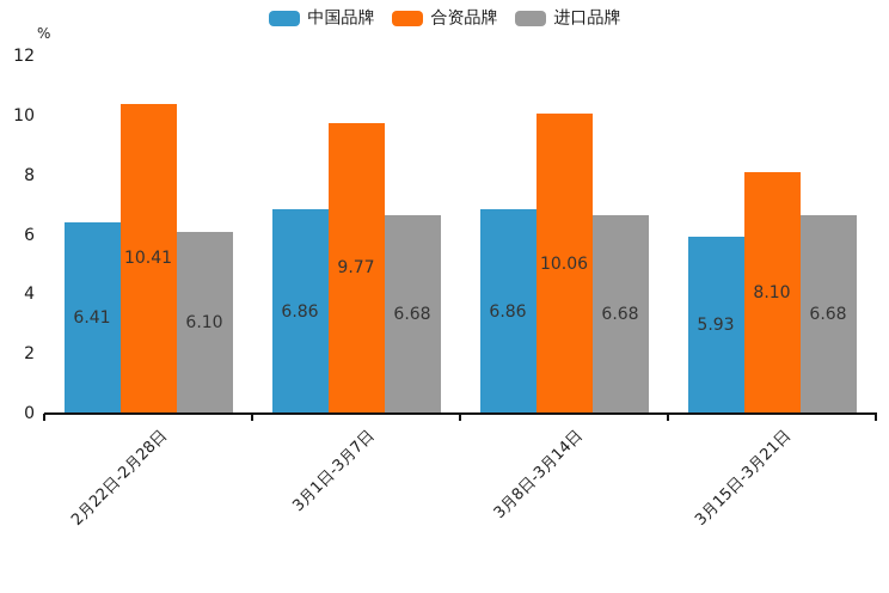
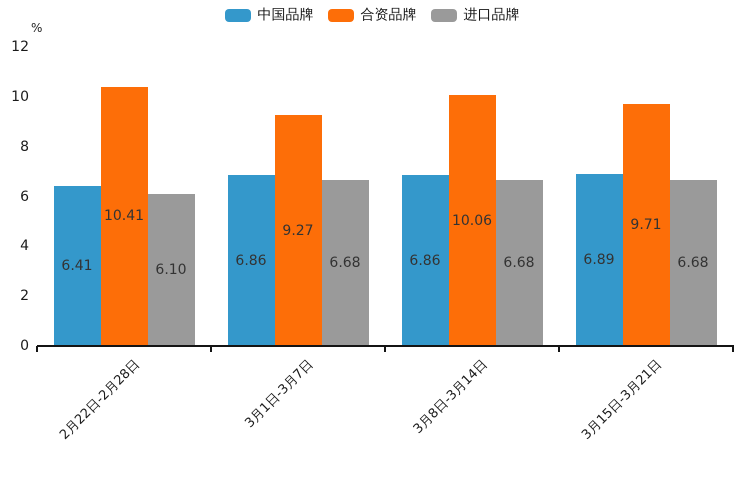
合资品牌/3月1日-3月7日: 9.77 -> 9.27
中国品牌/3月15日-3月21日: 5.93 -> 6.89
合资品牌/3月15日-3月21日: 8.10 -> 9.71
